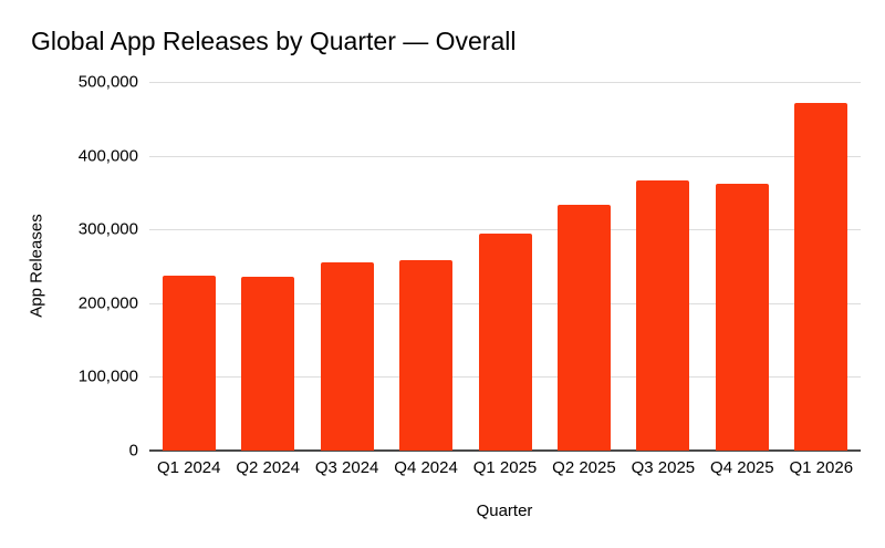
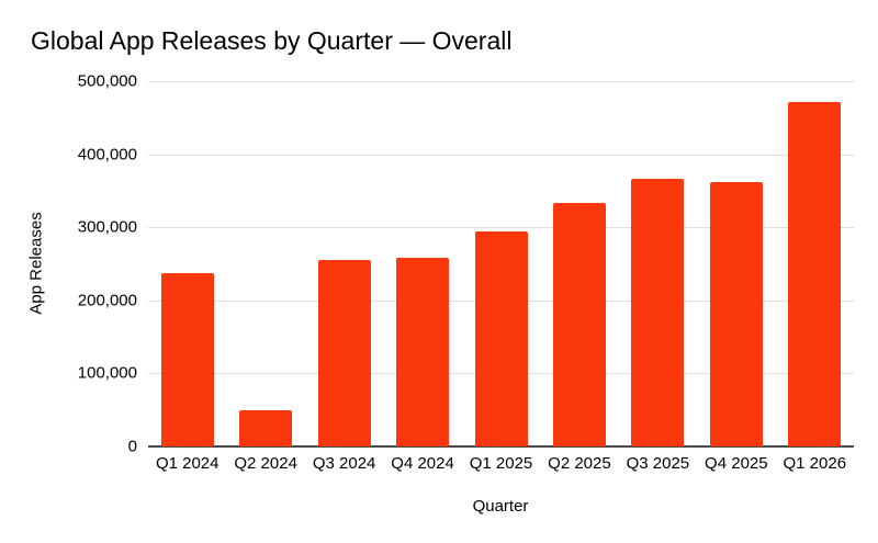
Q2 2024: 240000 -> 50000
